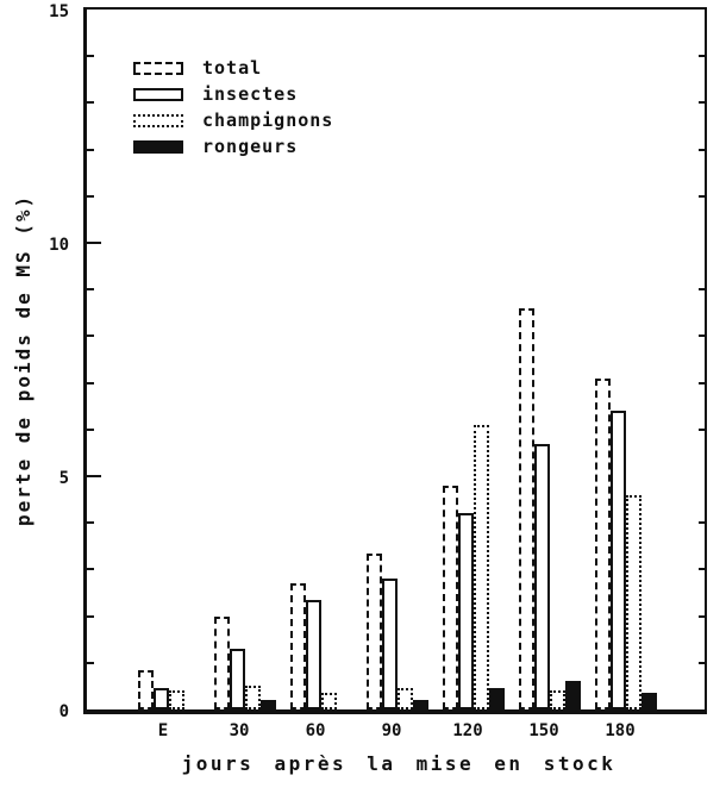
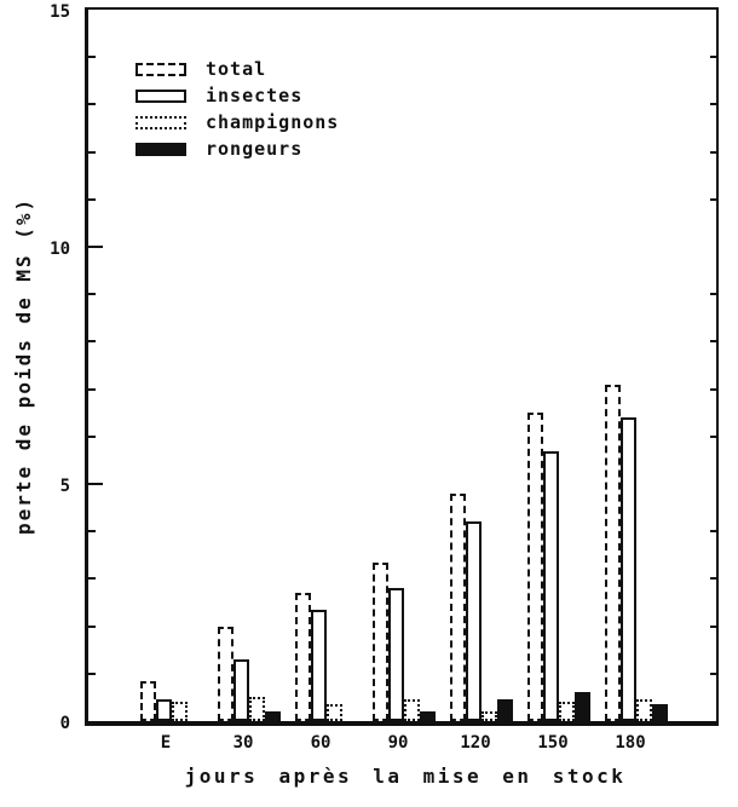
champignons/120: 6.1 -> 0.2
total/150: 8.6 -> 6.5
champignons/180: 4.6 -> 0.5
